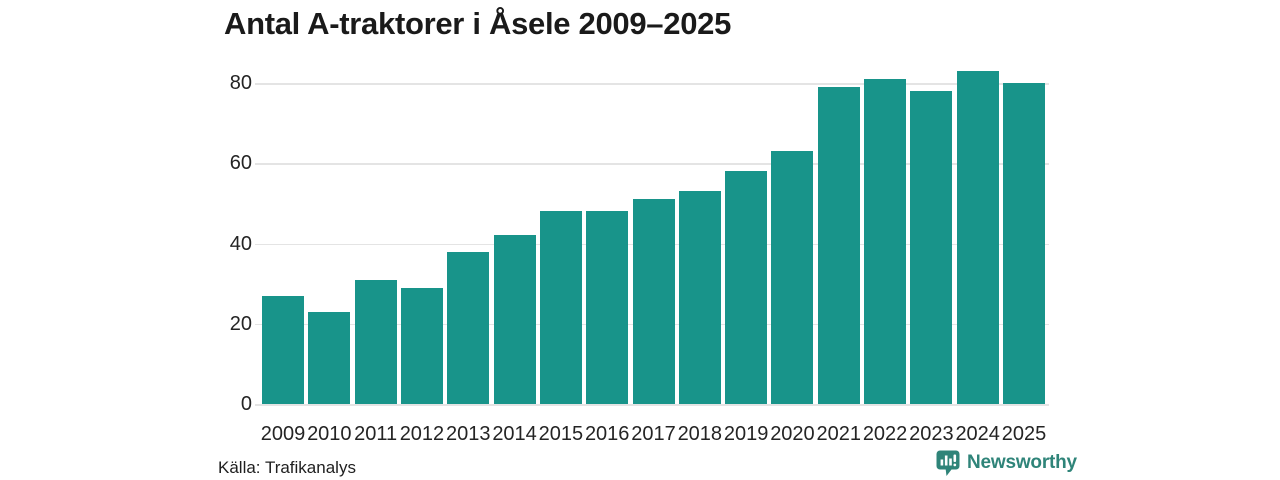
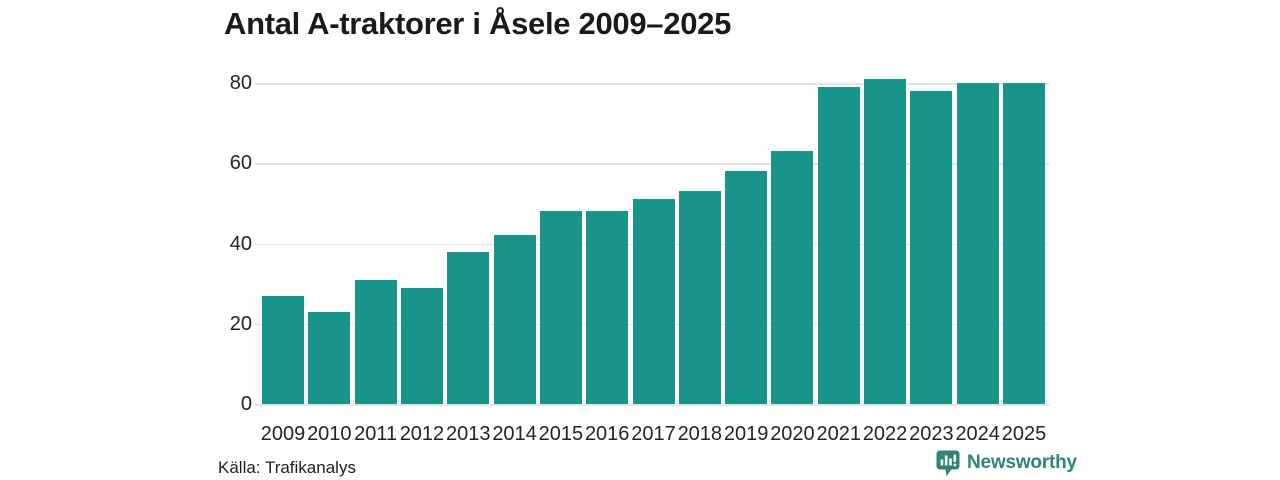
2024: 83 -> 80
